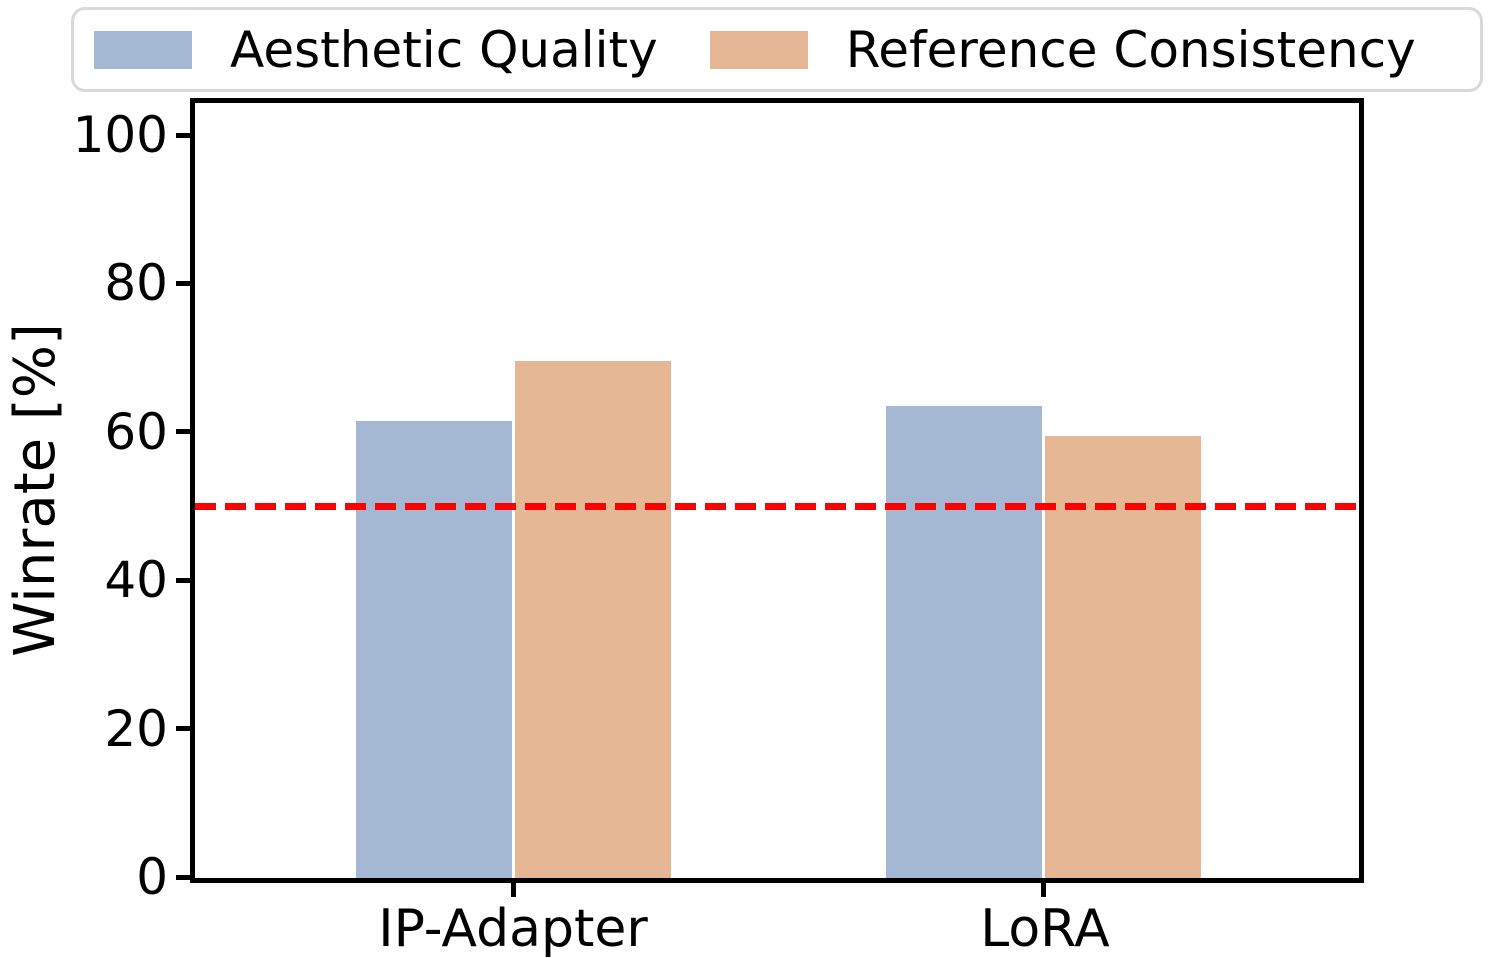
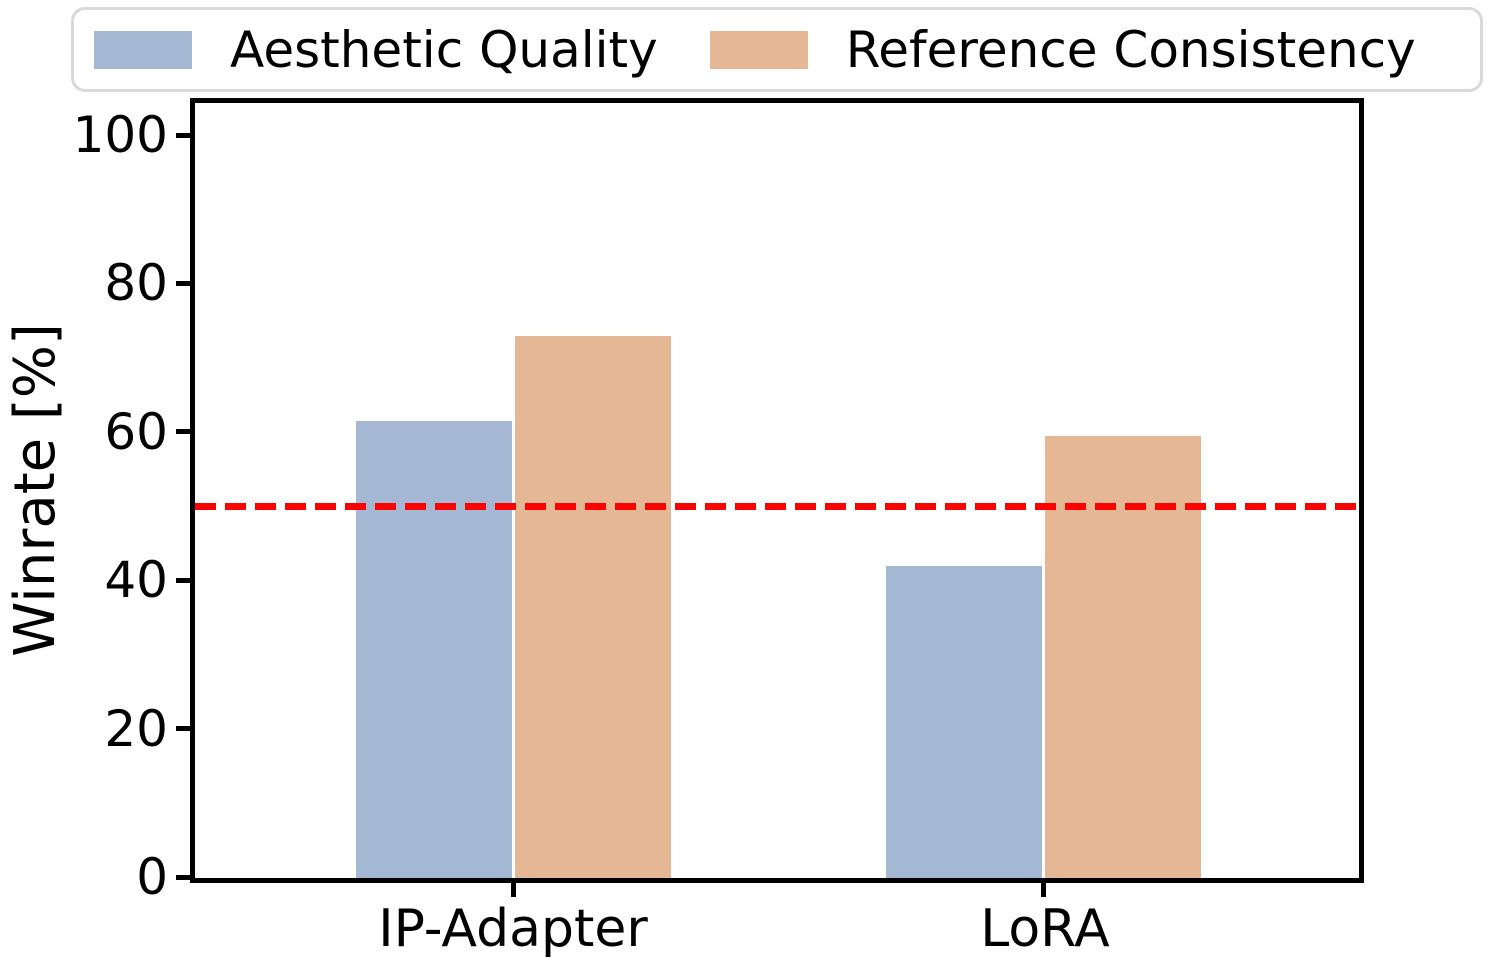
Reference Consistency/IP-Adapter: 70 -> 73
Aesthetic Quality/LoRA: 64 -> 42
